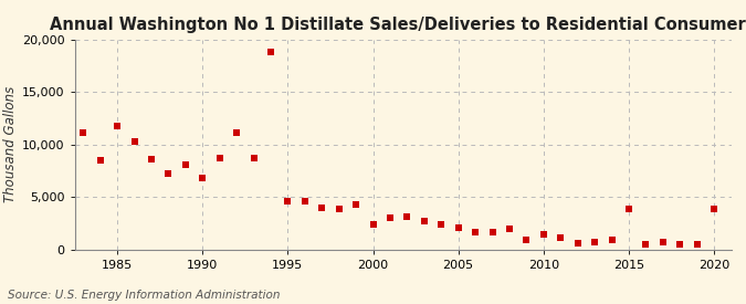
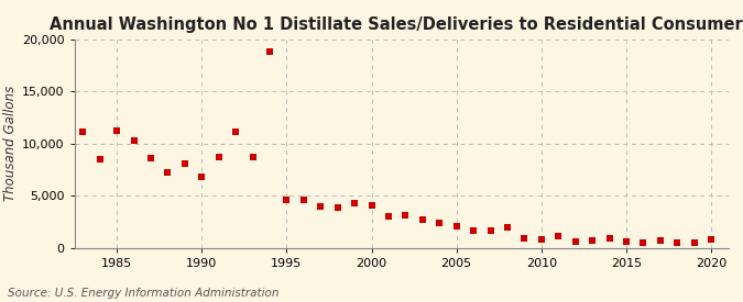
1985: 11,800 -> 11,200
2000: 2,400 -> 4,100
2010: 1,400 -> 800
2015: 3,800 -> 600
2020: 3,800 -> 800
